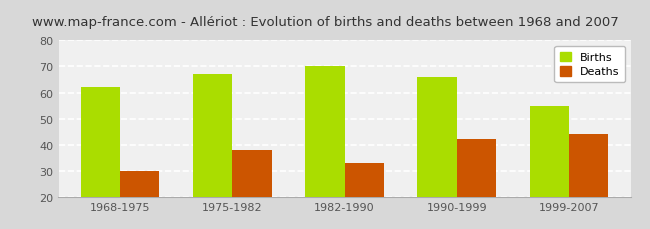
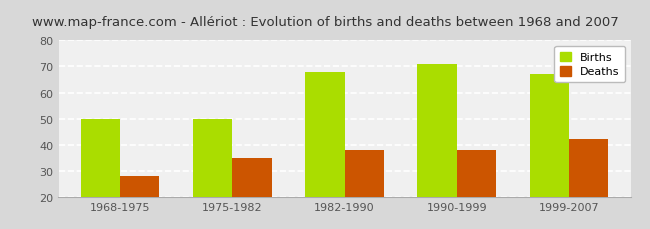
Births/1968-1975: 62 -> 50
Deaths/1968-1975: 30 -> 28
Births/1975-1982: 67 -> 50
Deaths/1975-1982: 38 -> 35
Births/1982-1990: 70 -> 68
Deaths/1982-1990: 33 -> 38
Births/1990-1999: 66 -> 71
Deaths/1990-1999: 42 -> 38
Births/1999-2007: 55 -> 67
Deaths/1999-2007: 44 -> 42
